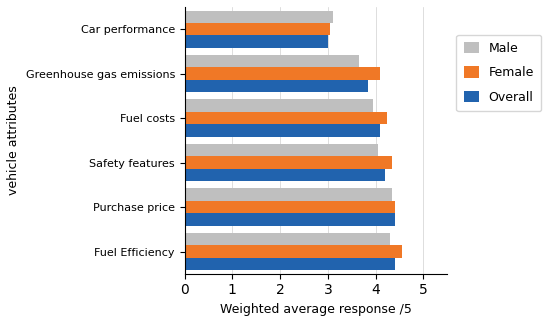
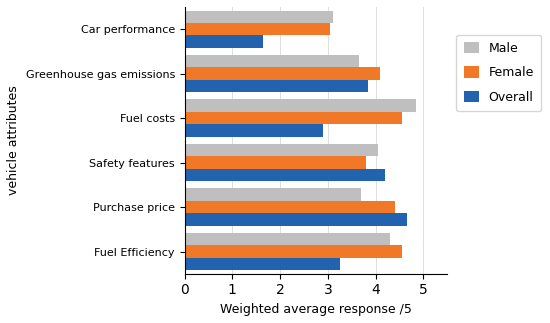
Overall/Car performance: 3.00 -> 1.65
Male/Fuel costs: 3.95 -> 4.85
Female/Fuel costs: 4.25 -> 4.55
Overall/Fuel costs: 4.10 -> 2.90
Female/Safety features: 4.35 -> 3.80
Male/Purchase price: 4.35 -> 3.70
Overall/Purchase price: 4.40 -> 4.65
Overall/Fuel Efficiency: 4.40 -> 3.25
